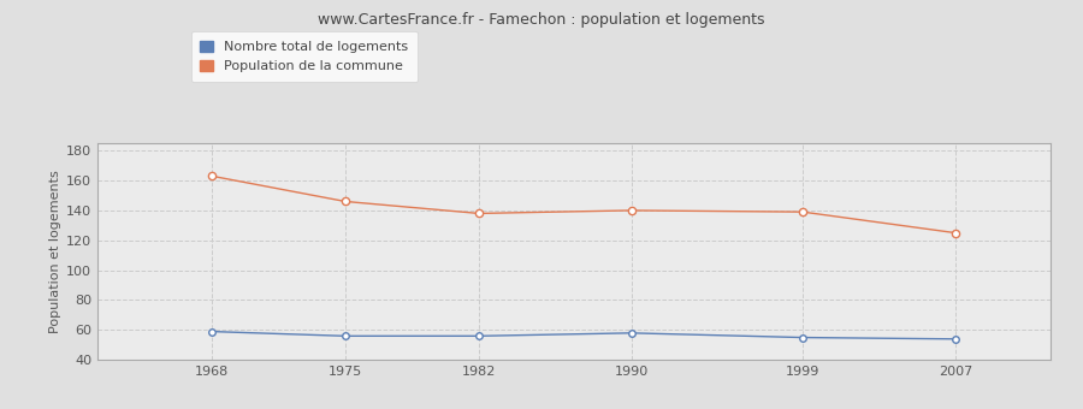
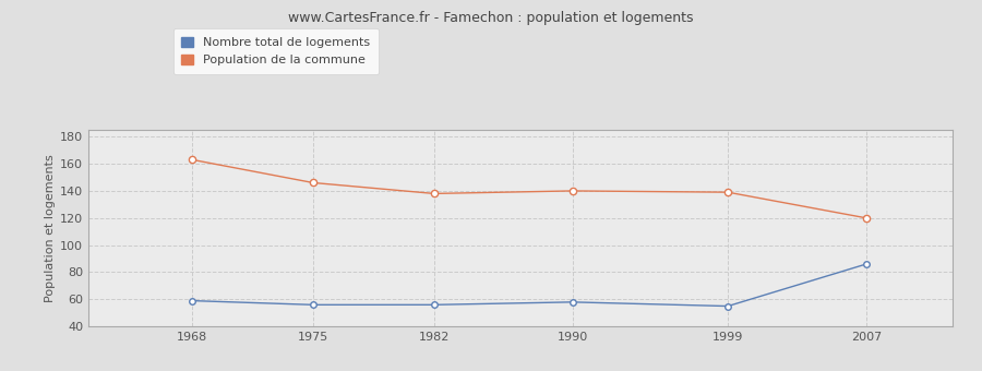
Nombre total de logements/2007: 54 -> 86
Population de la commune/2007: 125 -> 120
